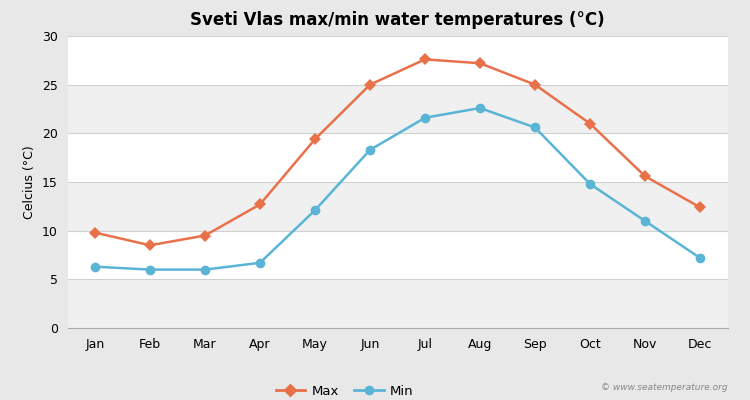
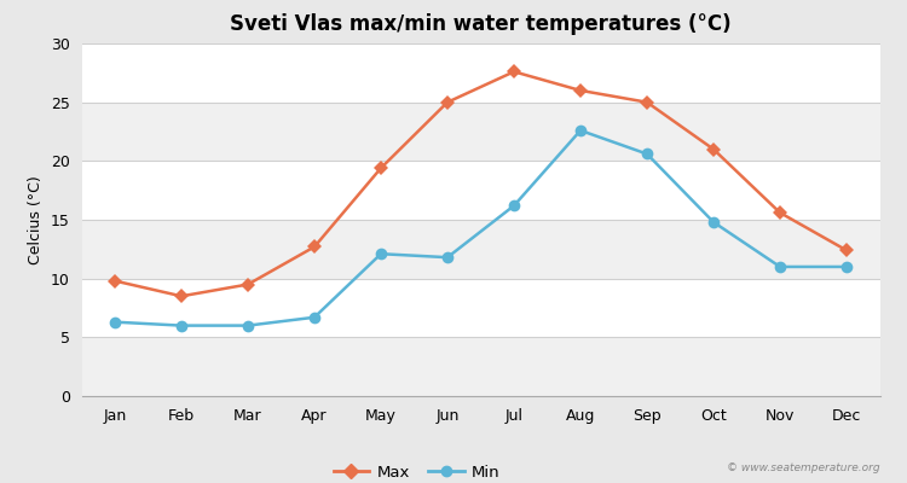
Min/Jun: 18.3 -> 11.8
Min/Jul: 21.6 -> 16.2
Max/Aug: 27.2 -> 26.0
Min/Dec: 7.2 -> 11.0
